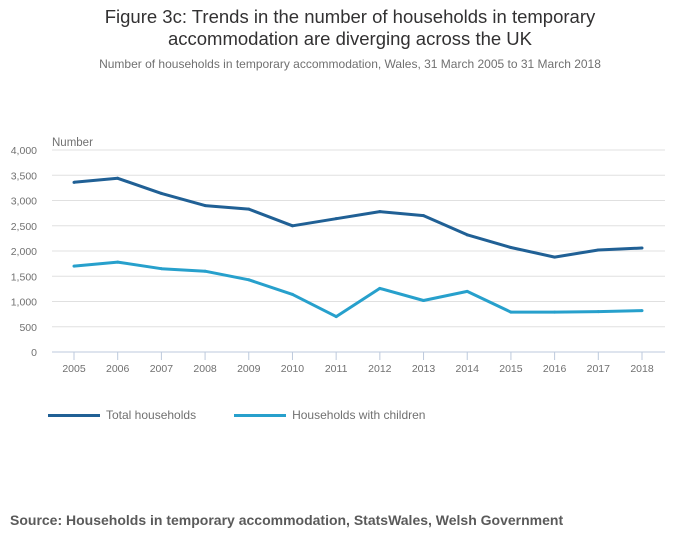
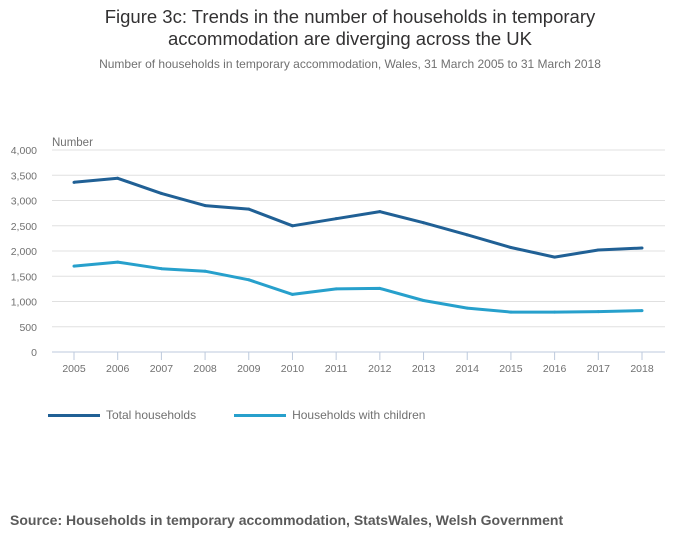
Households with children/2011: 700 -> 1200
Total households/2013: 2700 -> 2600
Households with children/2014: 1200 -> 900
